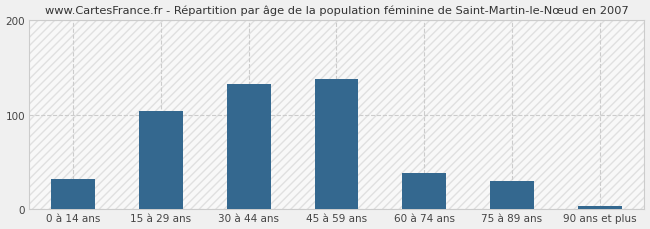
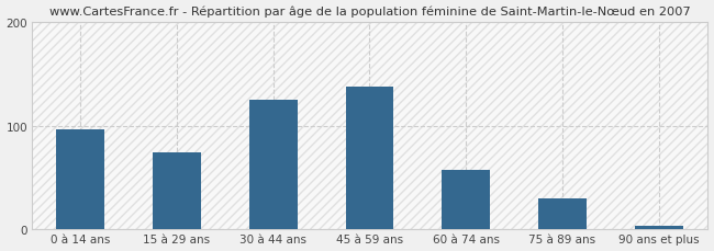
0 à 14 ans: 32 -> 96
15 à 29 ans: 104 -> 74
30 à 44 ans: 132 -> 125
60 à 74 ans: 38 -> 57
